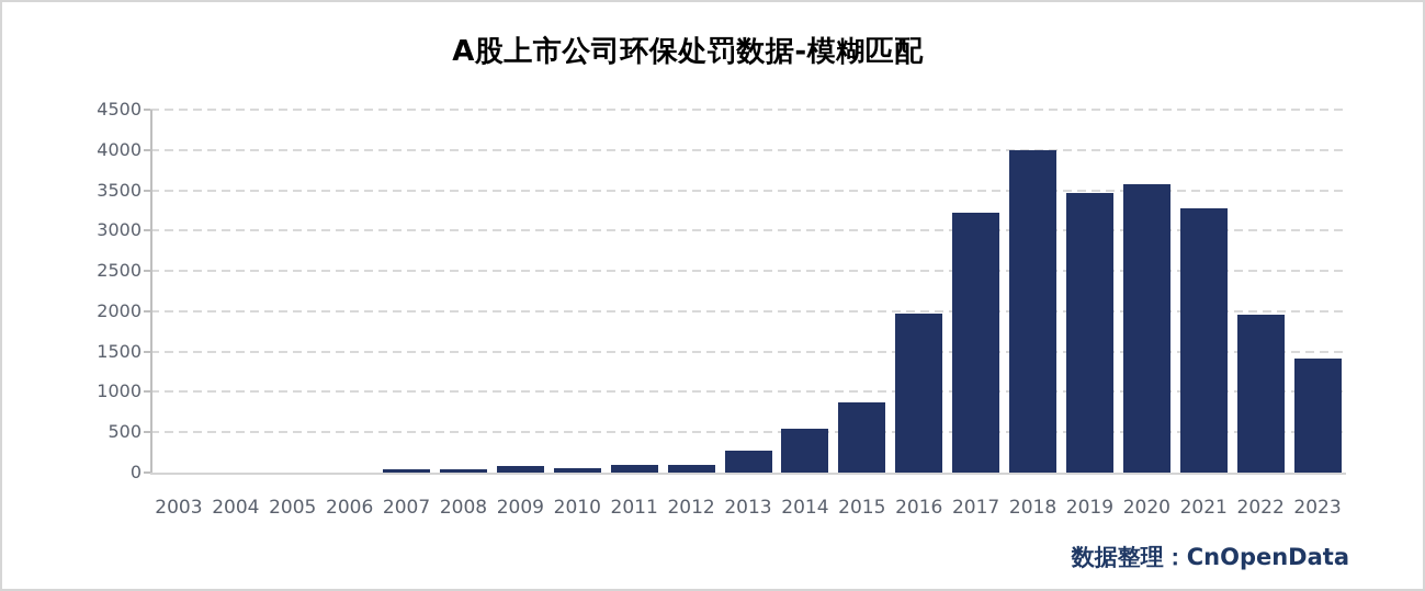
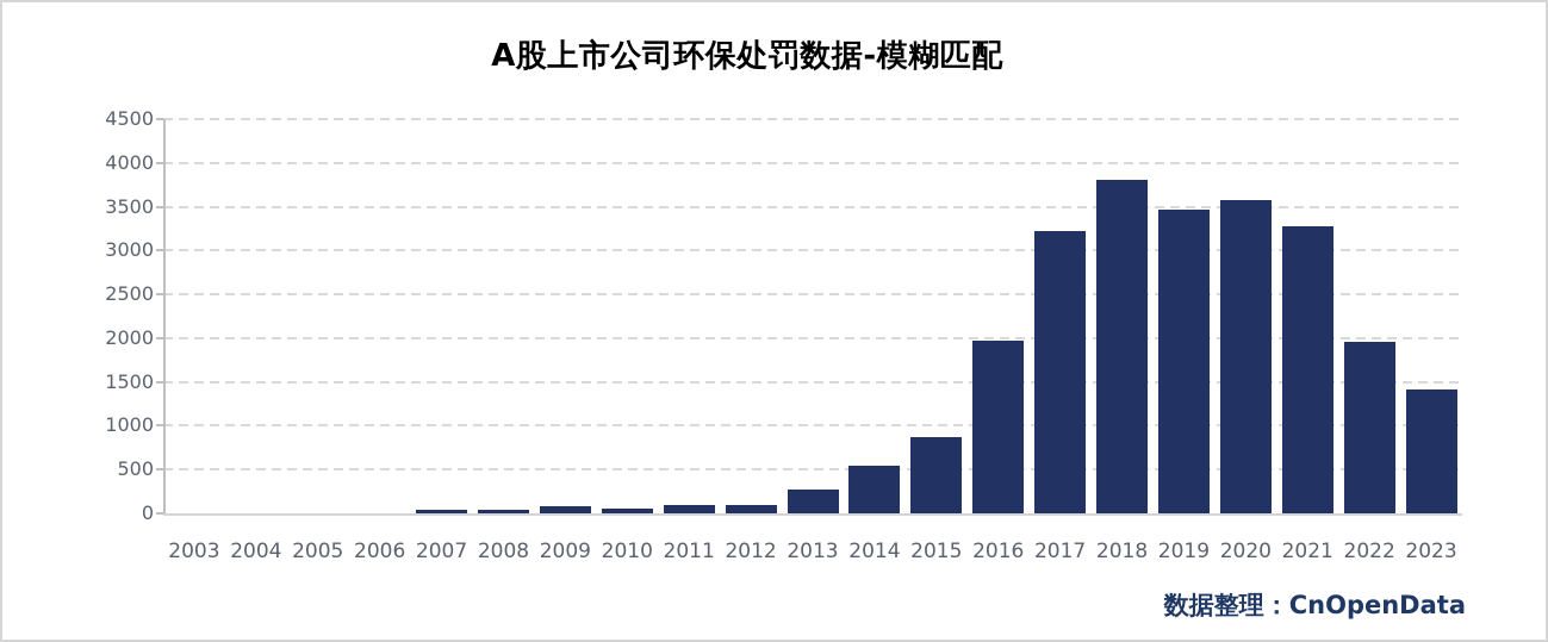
2018: 4000 -> 3800
